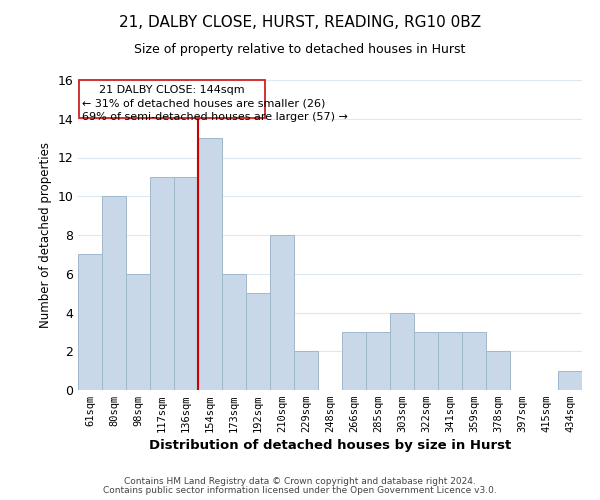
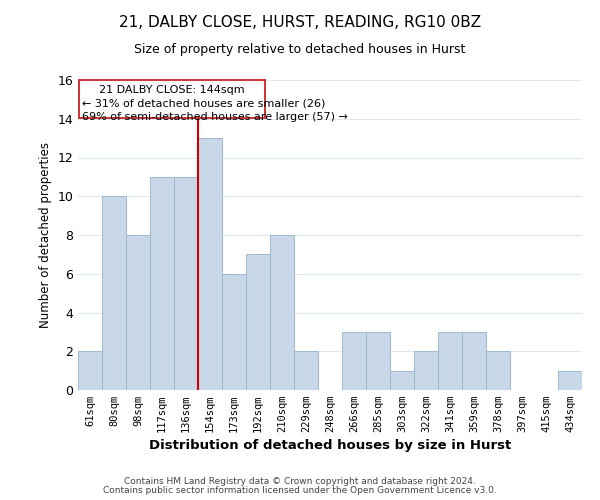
61sqm: 7 -> 2
98sqm: 6 -> 8
192sqm: 5 -> 7
303sqm: 4 -> 1
322sqm: 3 -> 2
